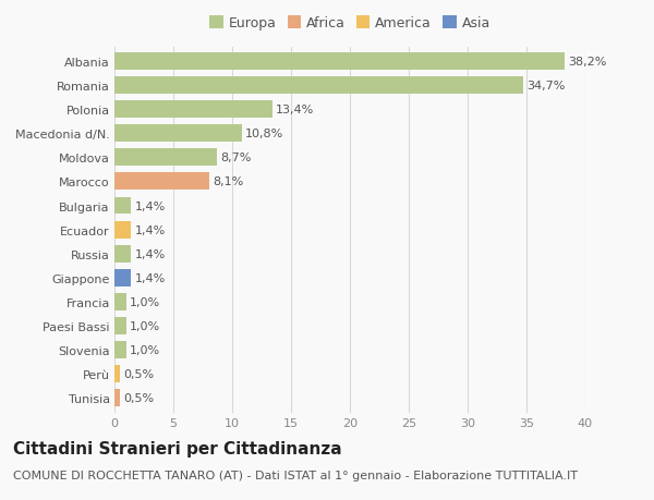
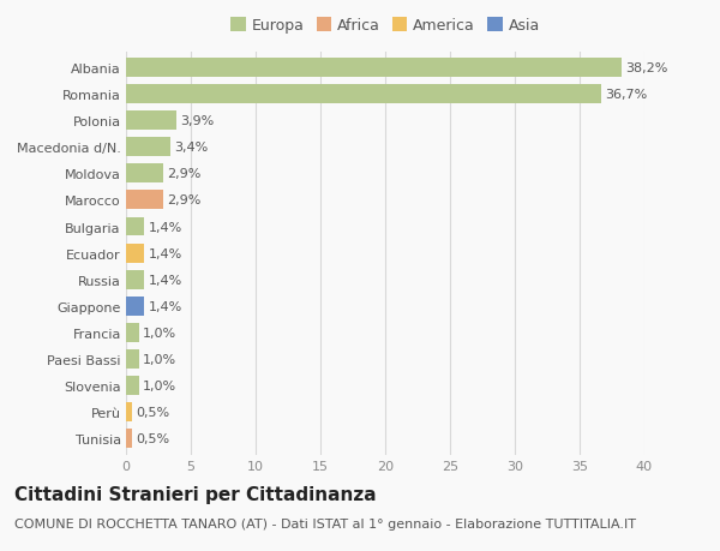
Romania: 34,7% -> 36,7%
Polonia: 13,4% -> 3,9%
Macedonia d/N.: 10,8% -> 3,4%
Moldova: 8,7% -> 2,9%
Marocco: 8,1% -> 2,9%
